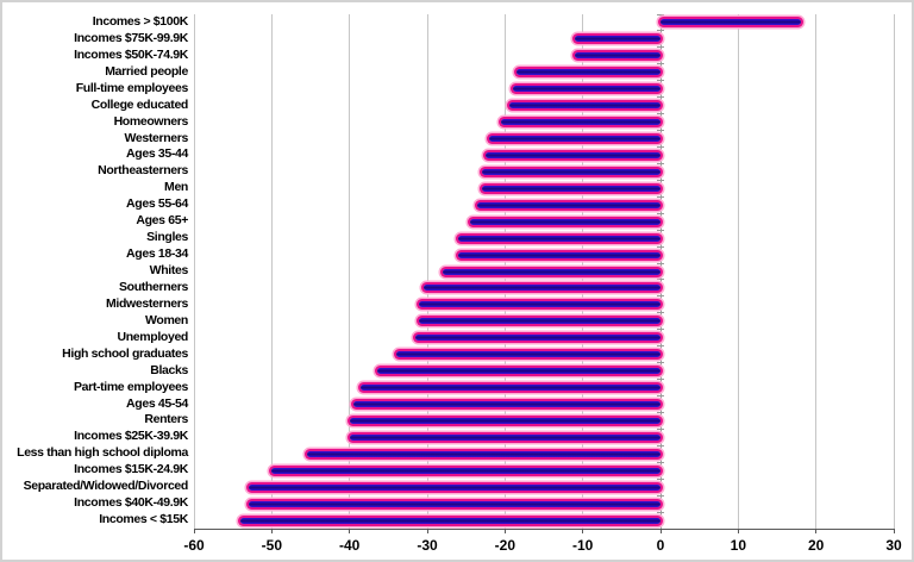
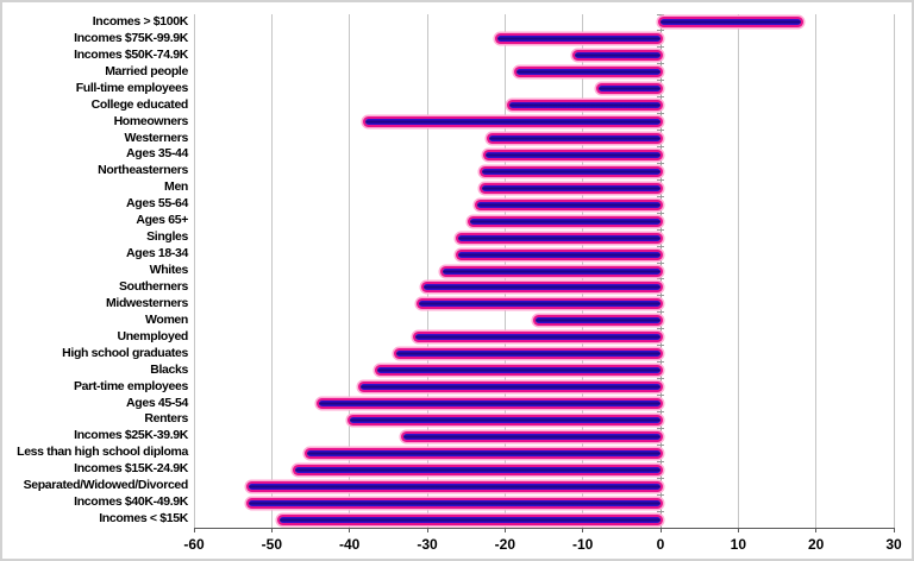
Incomes $75K-99.9K: -11 -> -21
Full-time employees: -19 -> -8
Homeowners: -20 -> -38
Women: -31 -> -16
Ages 45-54: -40 -> -44
Incomes $25K-39.9K: -40 -> -33
Incomes $15K-24.9K: -50 -> -47
Incomes < $15K: -54 -> -49
